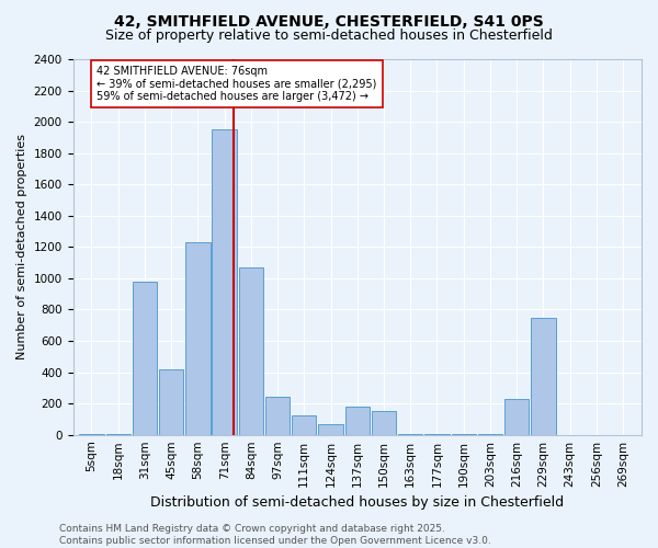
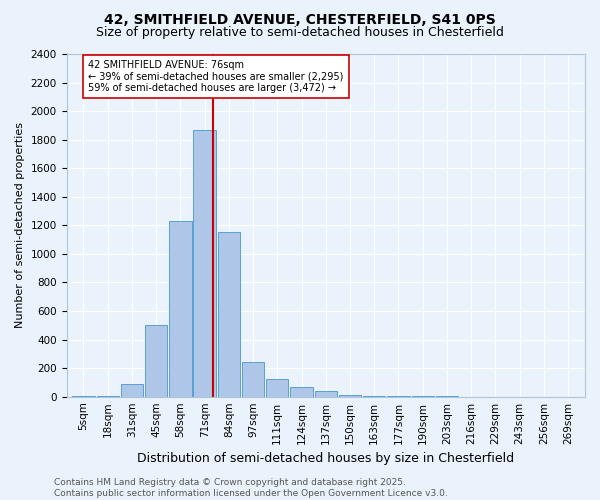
31sqm: 980 -> 90
45sqm: 420 -> 500
71sqm: 1950 -> 1870
84sqm: 1070 -> 1150
137sqm: 180 -> 40
150sqm: 150 -> 20
216sqm: 230 -> 0
229sqm: 750 -> 0
